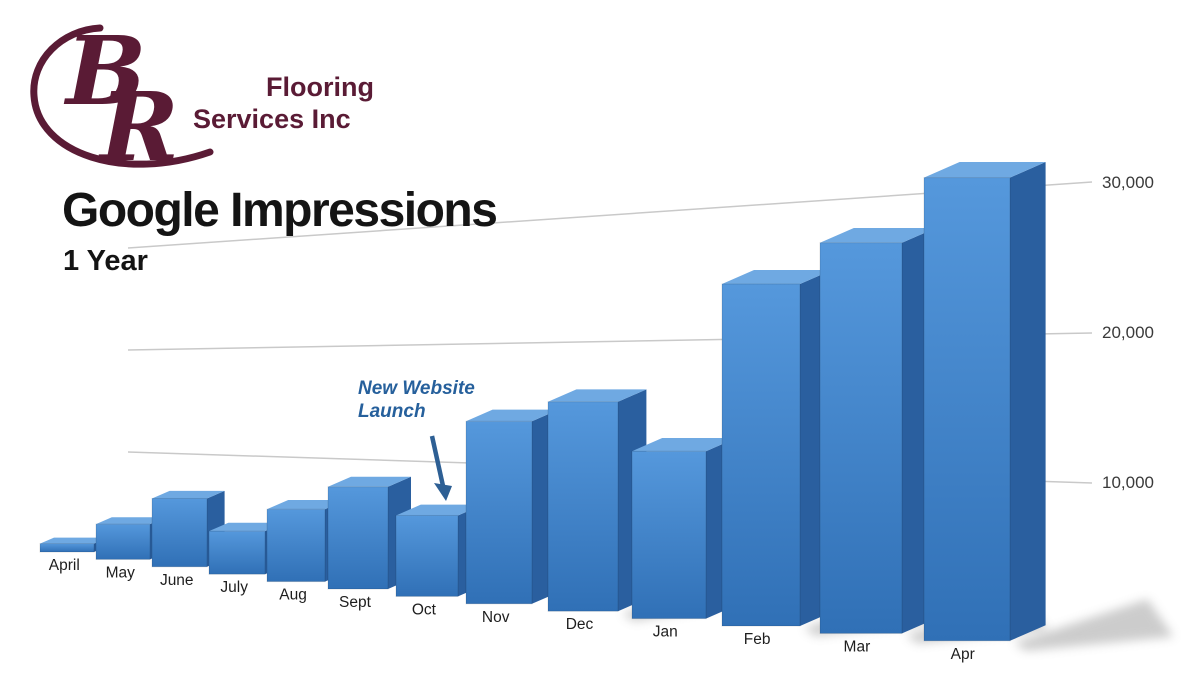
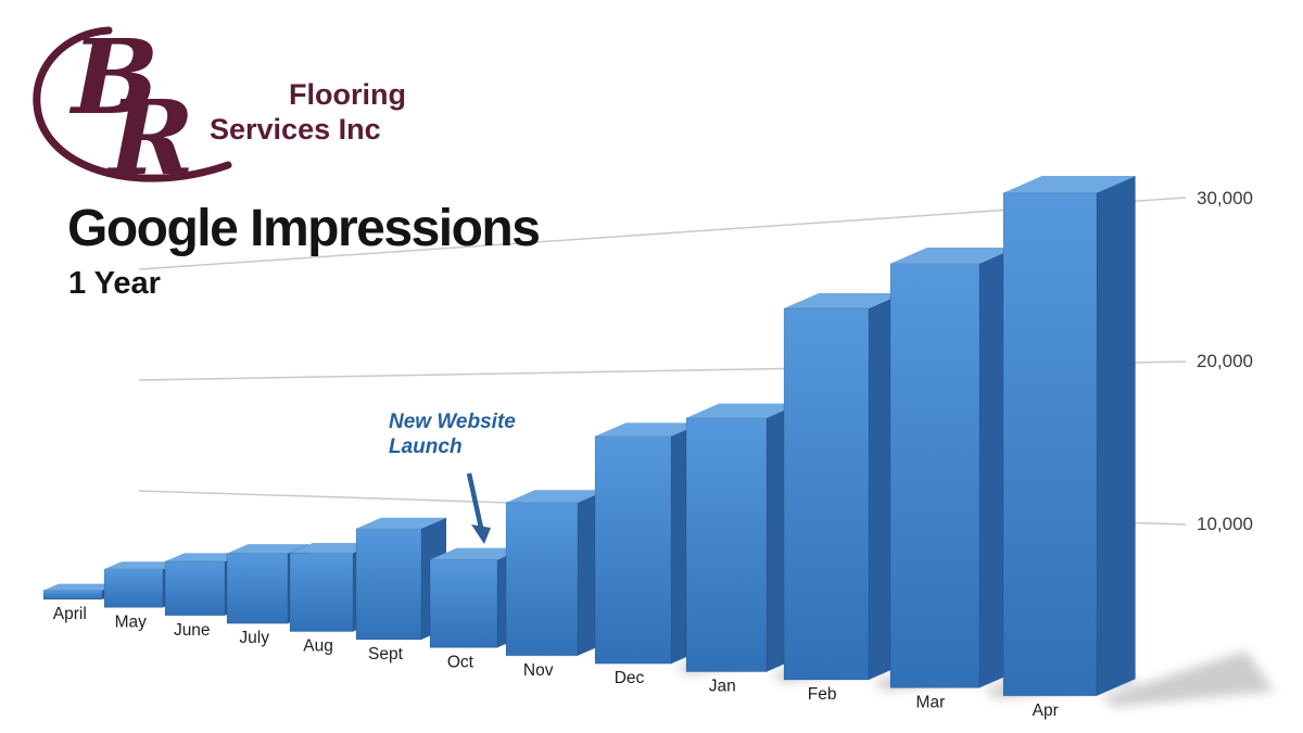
June: 4800 -> 3500
July: 3000 -> 4500
Nov: 12300 -> 9500
Jan: 11100 -> 15500
